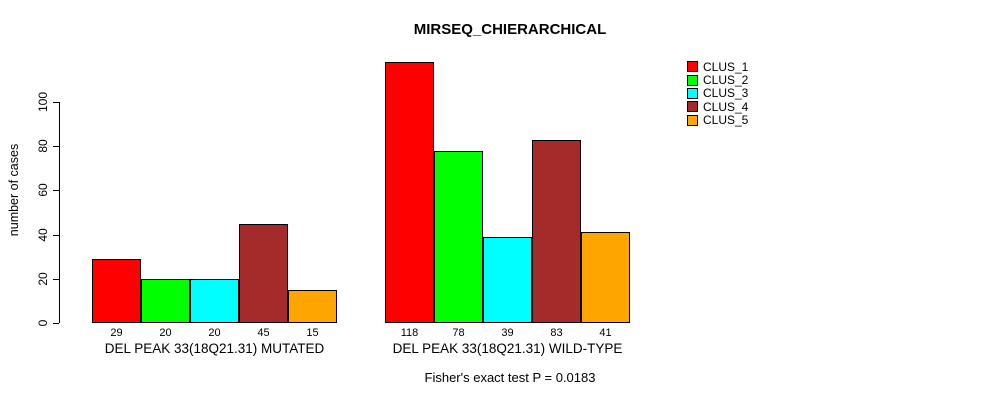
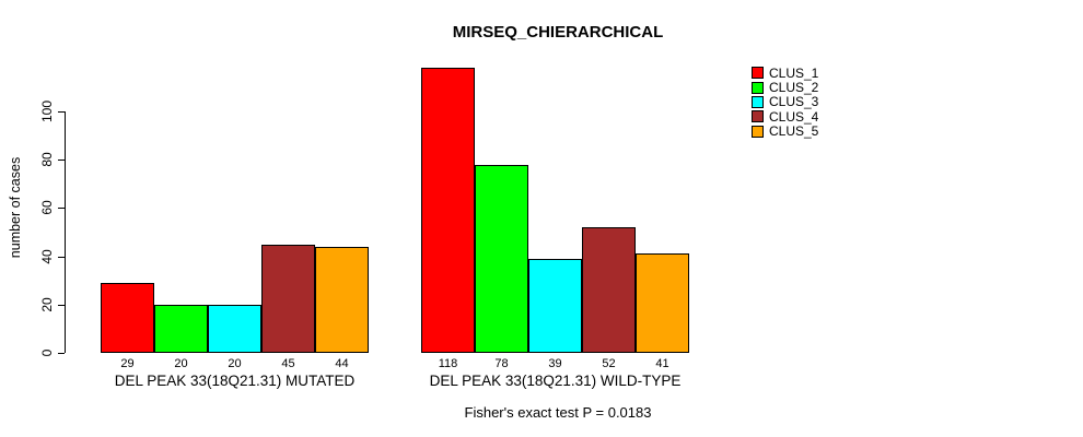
CLUS_5/DEL PEAK 33(18Q21.31) MUTATED: 15 -> 44
CLUS_4/DEL PEAK 33(18Q21.31) WILD-TYPE: 83 -> 52
